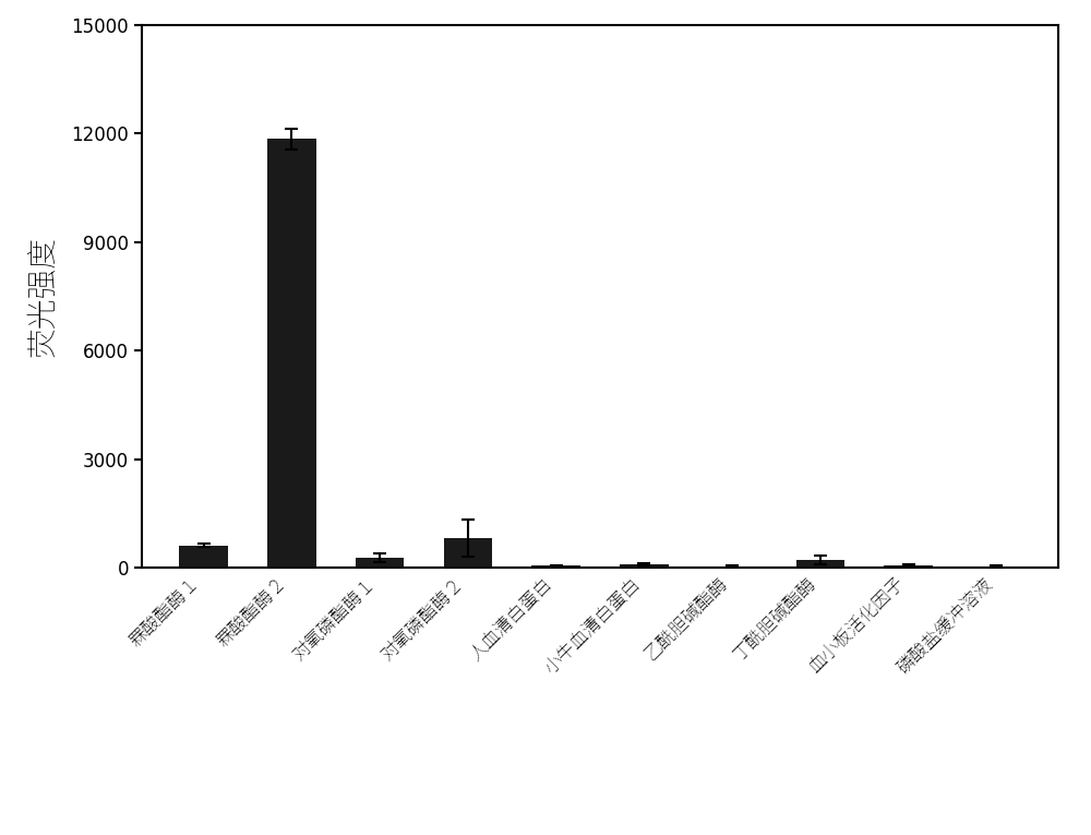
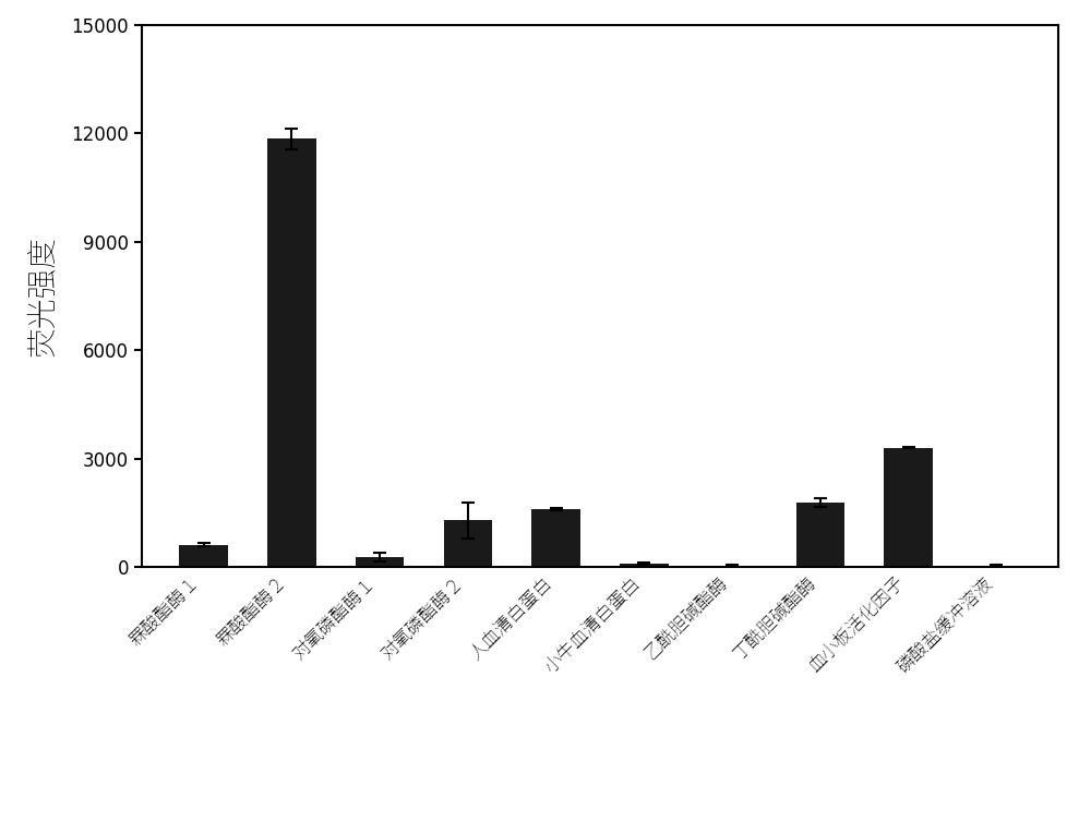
对氧磷酯酶２: 820 -> 1300
人血清白蛋白: 60 -> 1600
丁酰胆碱酯酶: 230 -> 1800
血小板活化因子: 80 -> 3300
